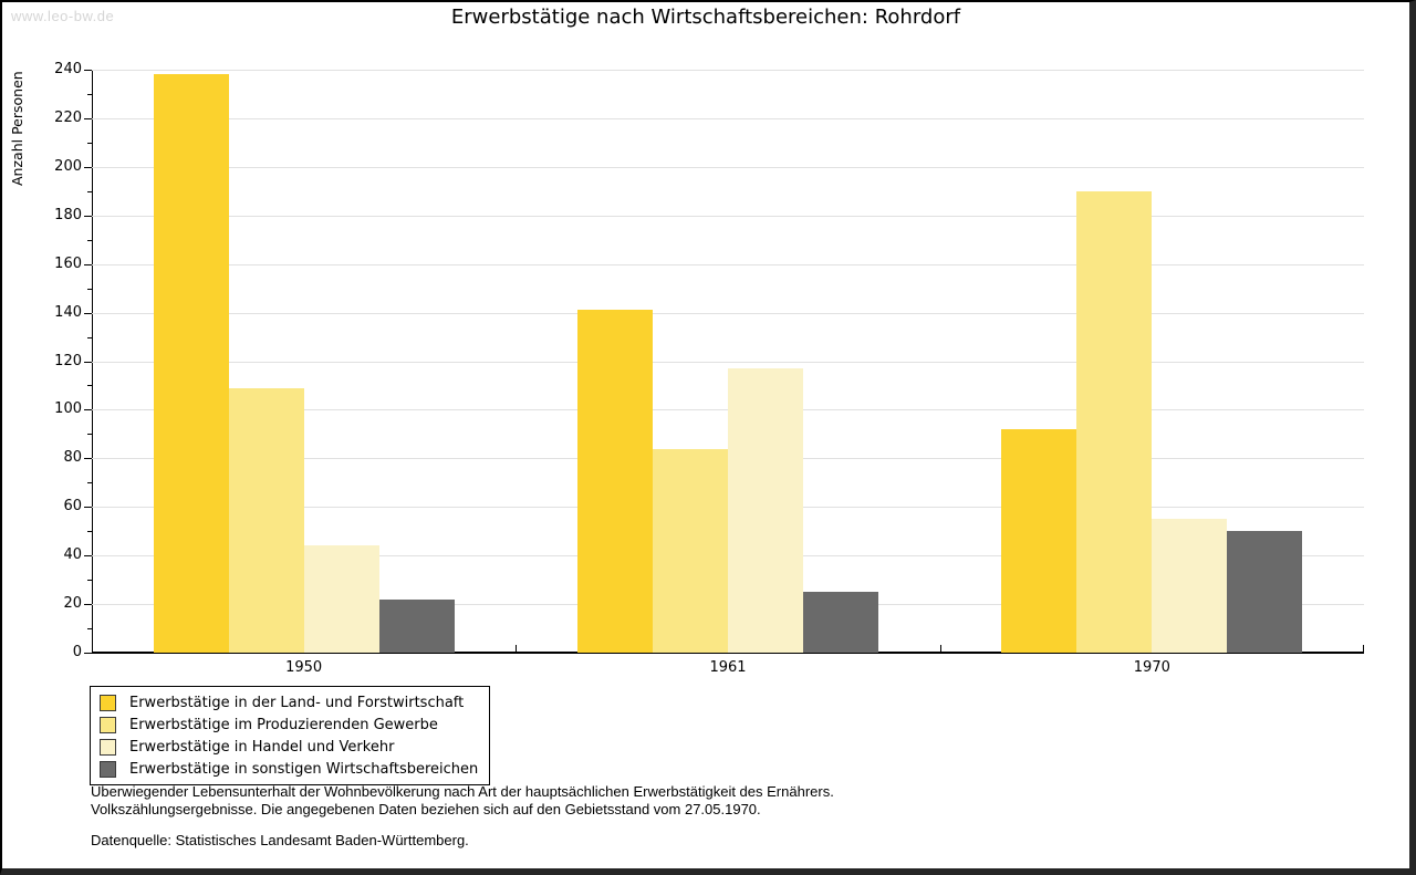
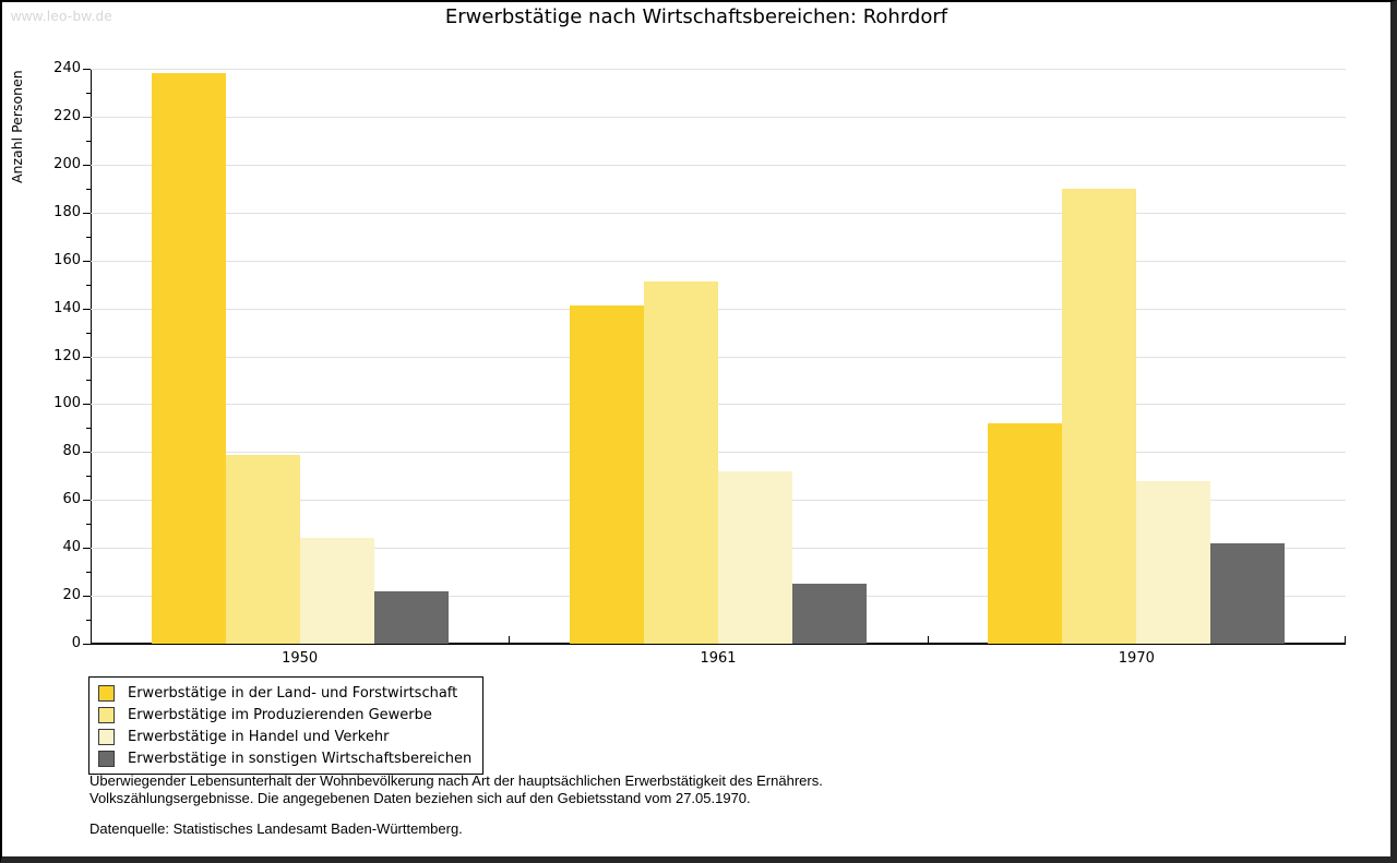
Erwerbstätige im Produzierenden Gewerbe/1950: 109 -> 79
Erwerbstätige im Produzierenden Gewerbe/1961: 84 -> 151
Erwerbstätige in Handel und Verkehr/1961: 117 -> 72
Erwerbstätige in Handel und Verkehr/1970: 55 -> 68
Erwerbstätige in sonstigen Wirtschaftsbereichen/1970: 50 -> 42
